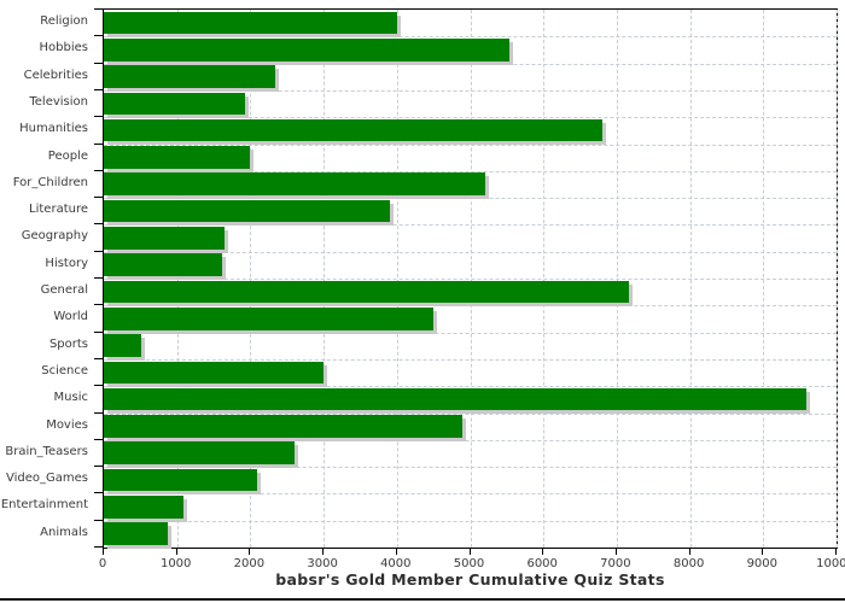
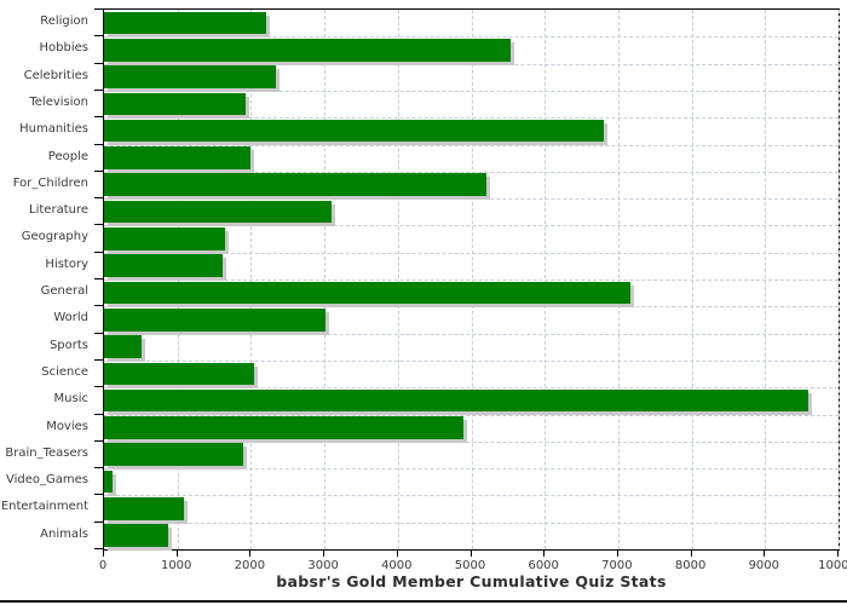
Religion: 4000 -> 2200
Literature: 3900 -> 3100
World: 4500 -> 3000
Science: 3000 -> 2000
Brain_Teasers: 2600 -> 1900
Video_Games: 2100 -> 100
